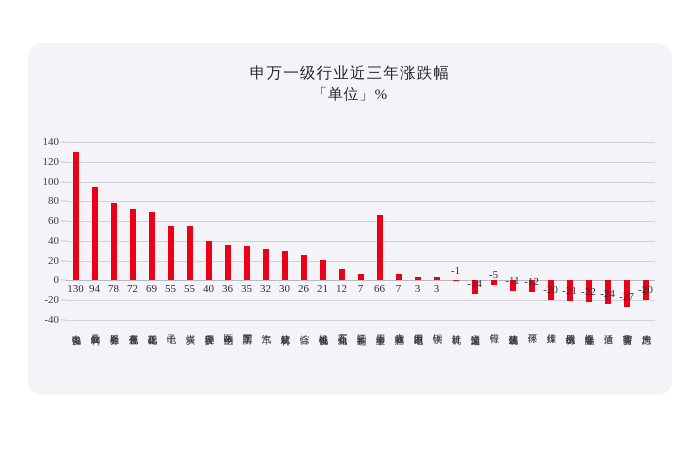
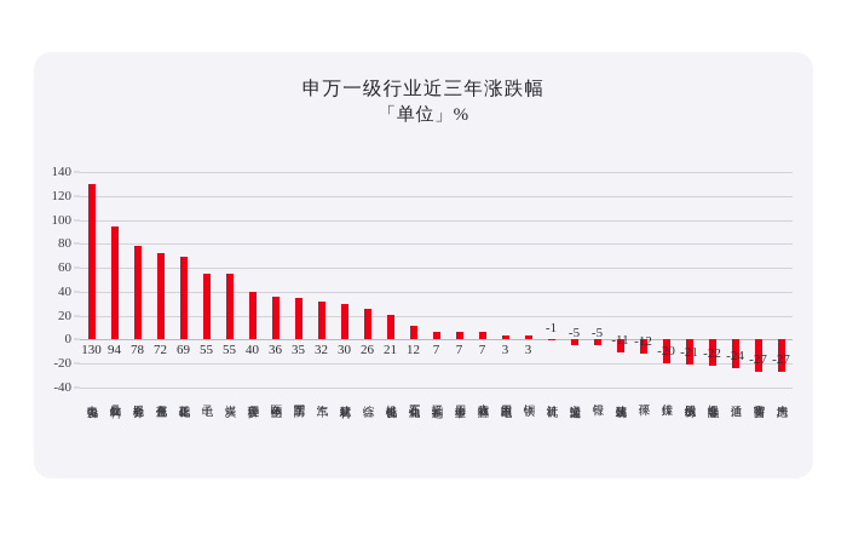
公用事业: 66 -> 7
交通运输: -14 -> -5
房地产: -20 -> -27
